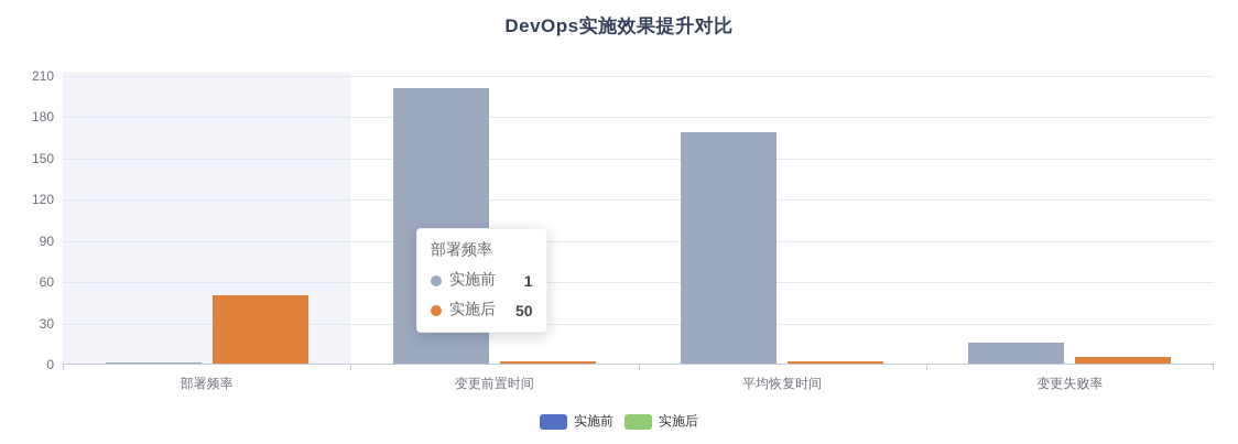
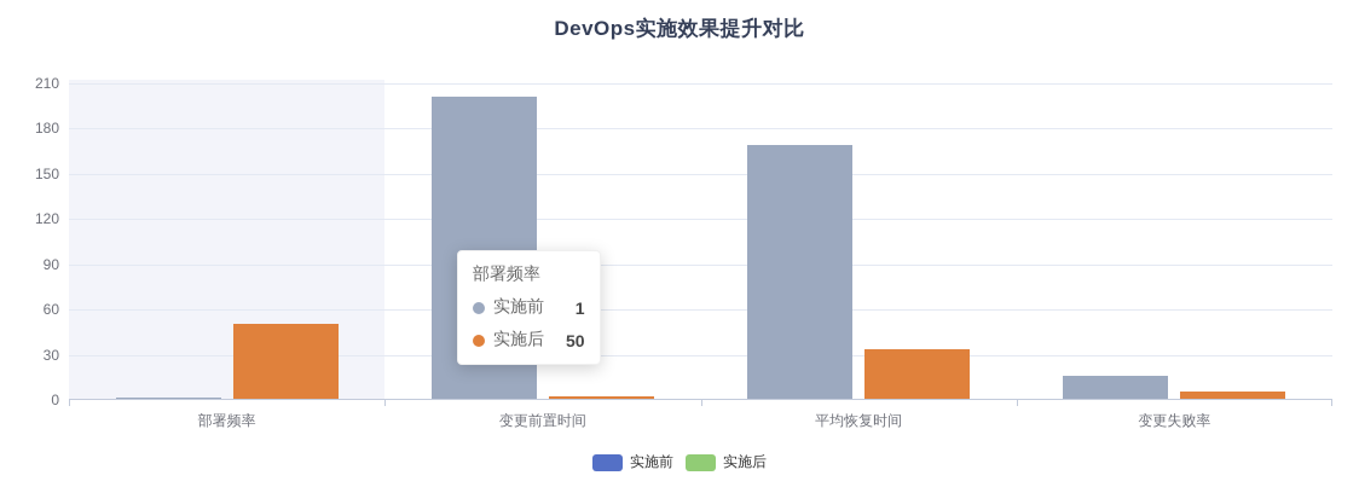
实施后/平均恢复时间: 2 -> 33
